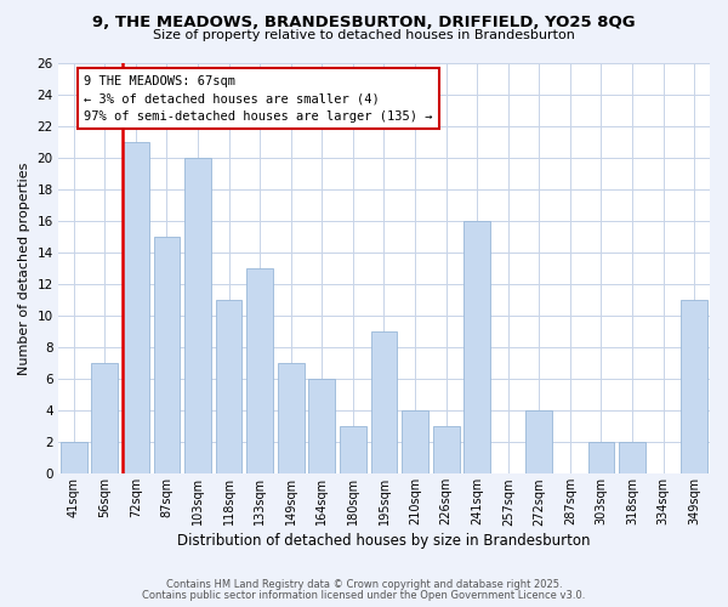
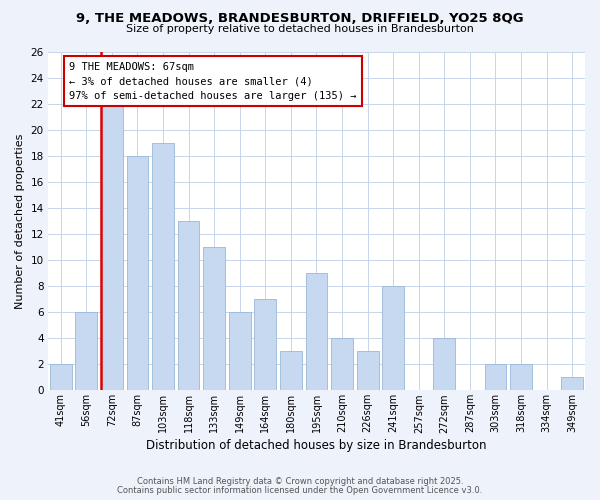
56sqm: 7 -> 6
72sqm: 21 -> 22
87sqm: 15 -> 18
103sqm: 20 -> 19
118sqm: 11 -> 13
133sqm: 13 -> 11
149sqm: 7 -> 6
164sqm: 6 -> 7
241sqm: 16 -> 8
349sqm: 11 -> 1
